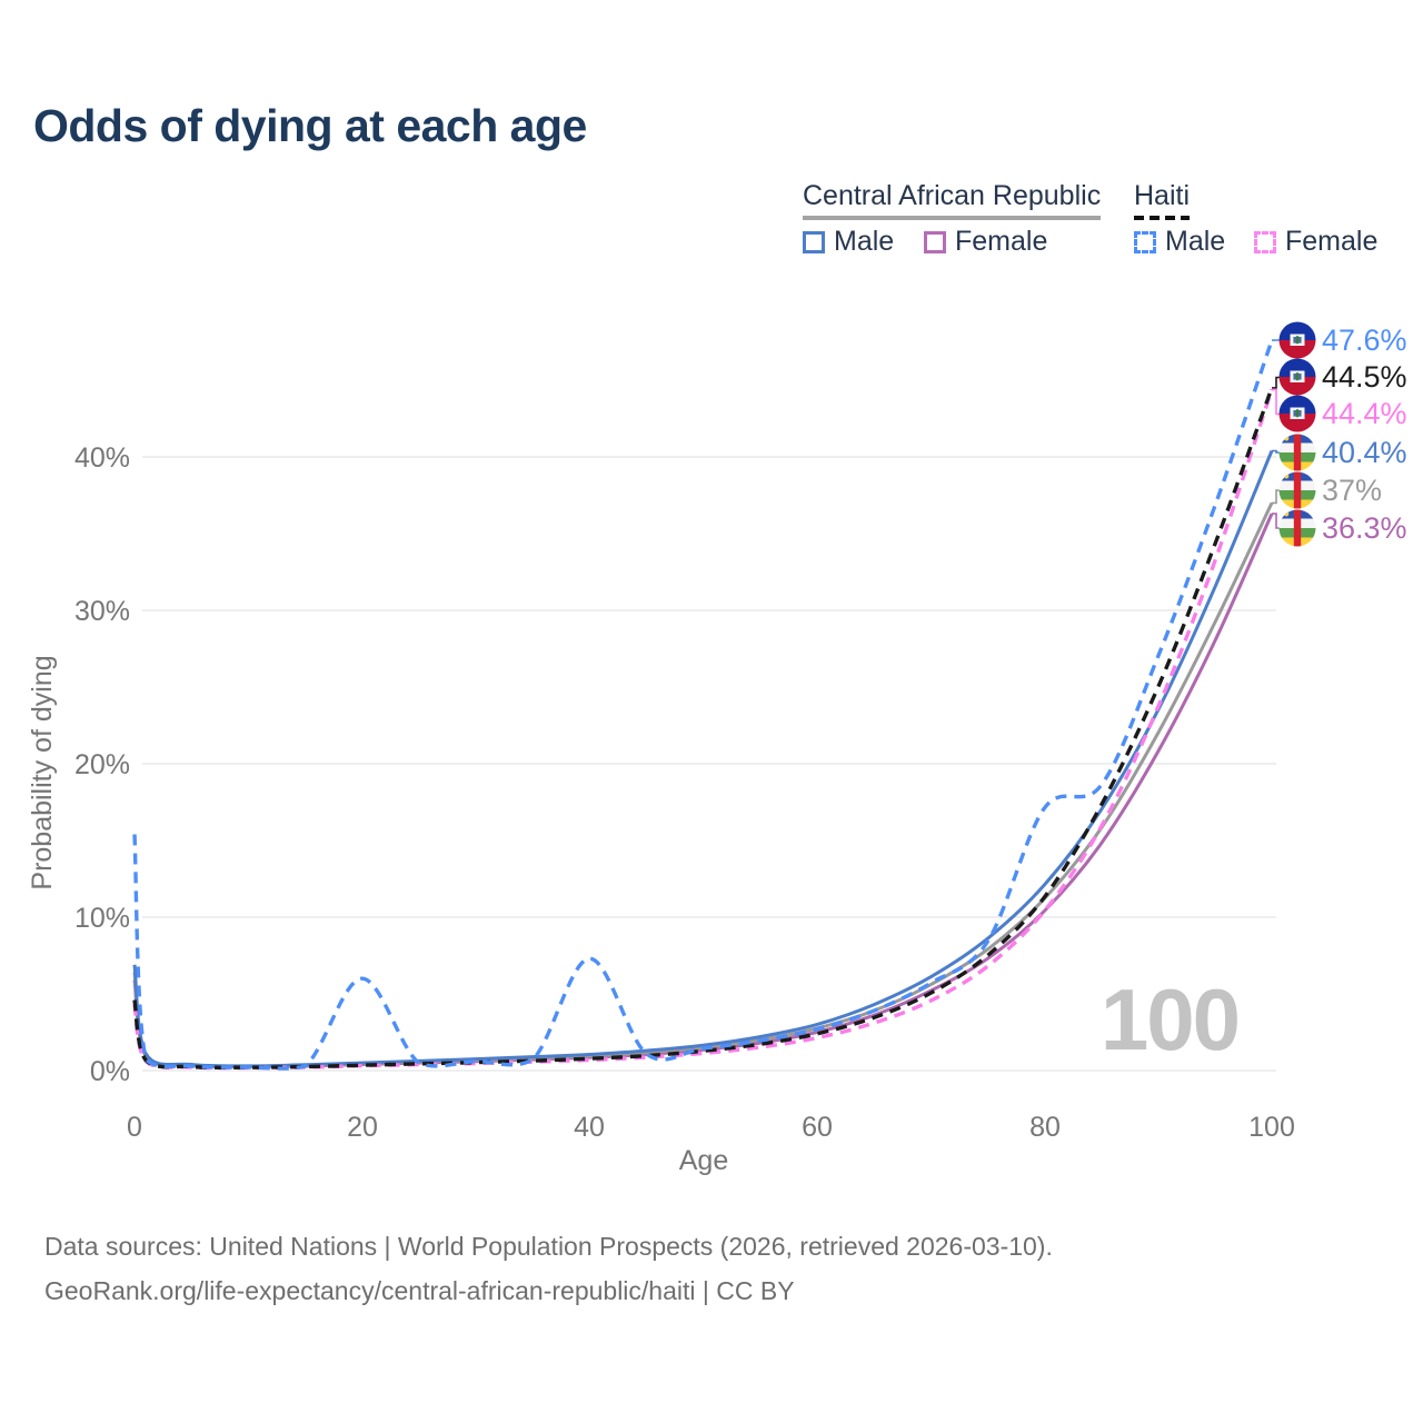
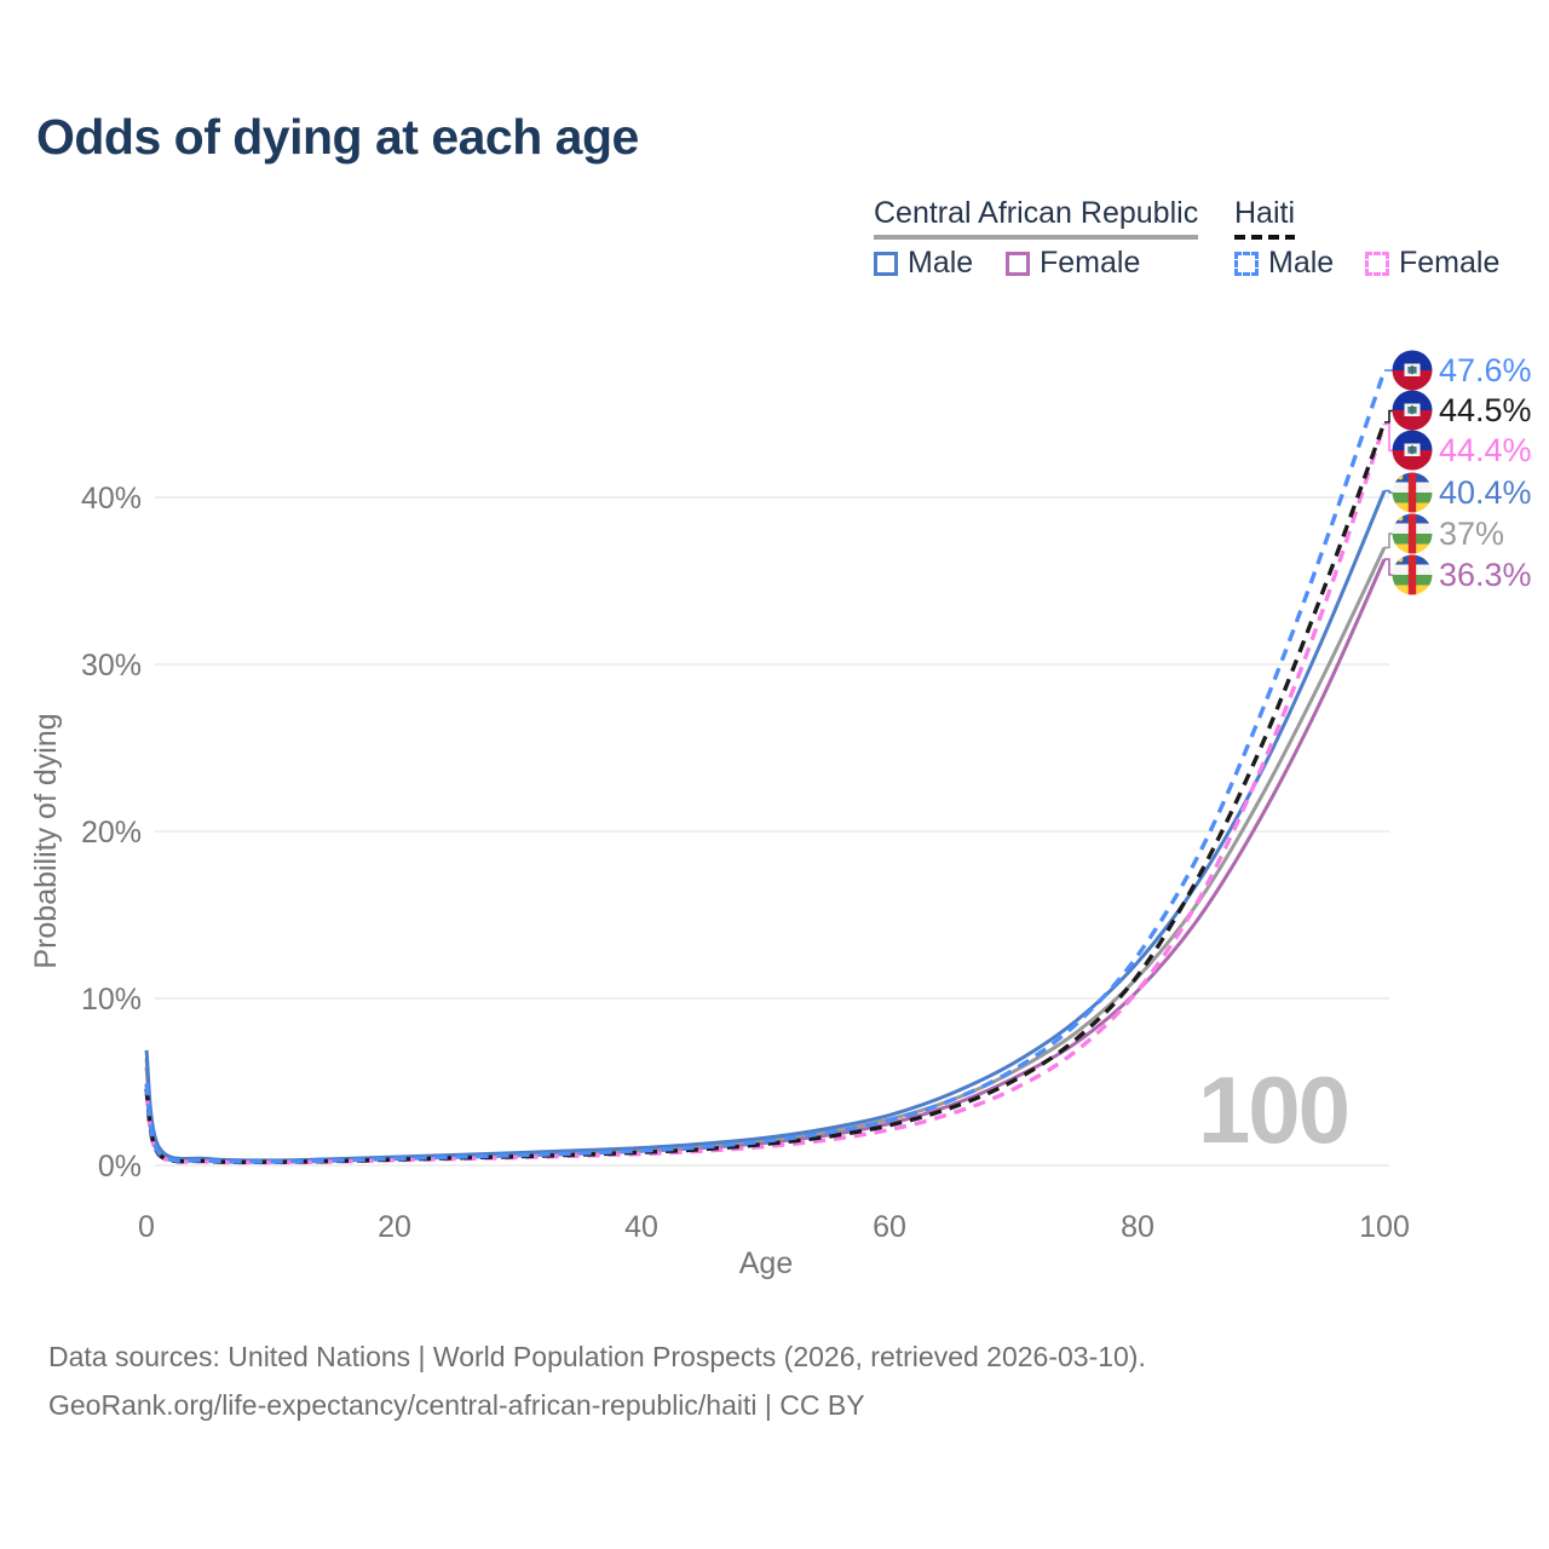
Haiti Male/0: 15.4% -> 4.9%
Haiti Male/20: 6.0% -> 0.4%
Haiti Male/40: 7.3% -> 0.9%
Haiti Male/80: 17.1% -> 12.5%
